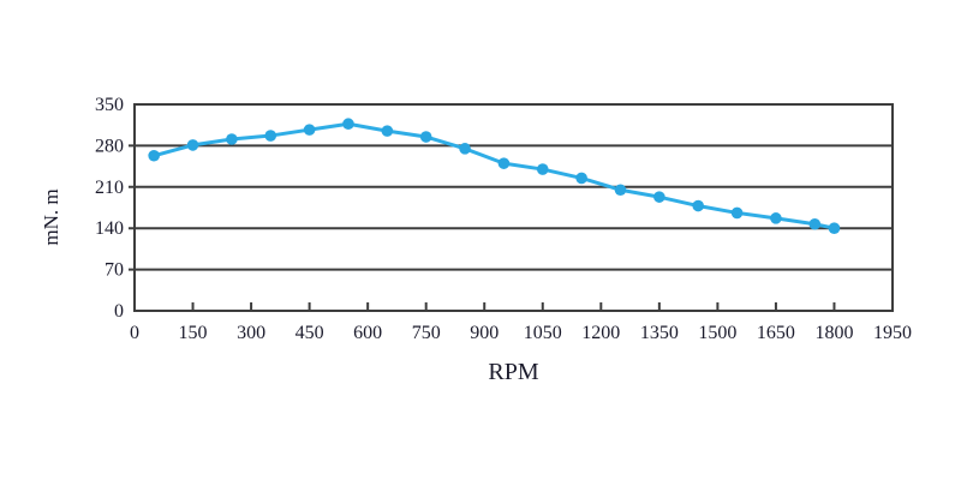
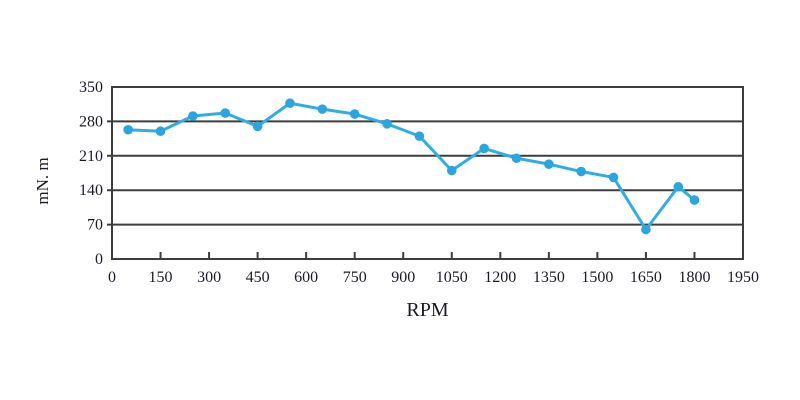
150: 280 -> 260
450: 310 -> 270
1050: 240 -> 180
1650: 160 -> 60
1800: 140 -> 120
